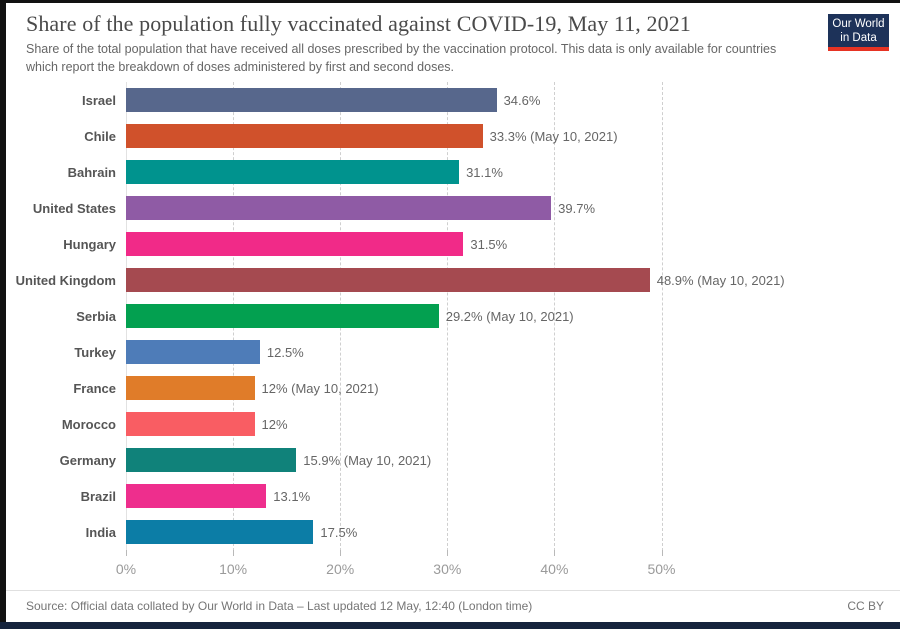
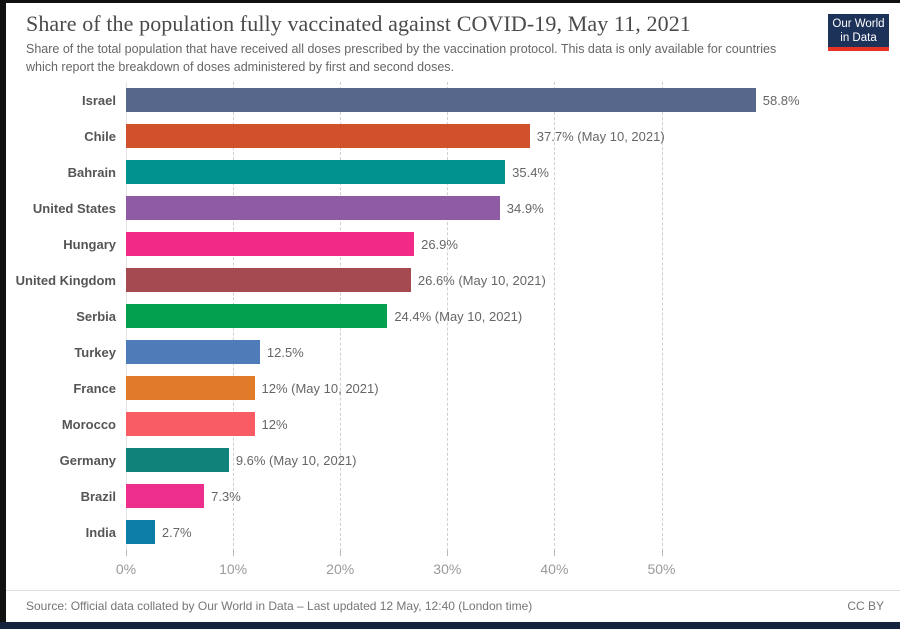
Israel: 34.6% -> 58.8%
Chile: 33.3% -> 37.7%
Bahrain: 31.1% -> 35.4%
United States: 39.7% -> 34.9%
Hungary: 31.5% -> 26.9%
United Kingdom: 48.9% -> 26.6%
Serbia: 29.2% -> 24.4%
Germany: 15.9% -> 9.6%
Brazil: 13.1% -> 7.3%
India: 17.5% -> 2.7%
